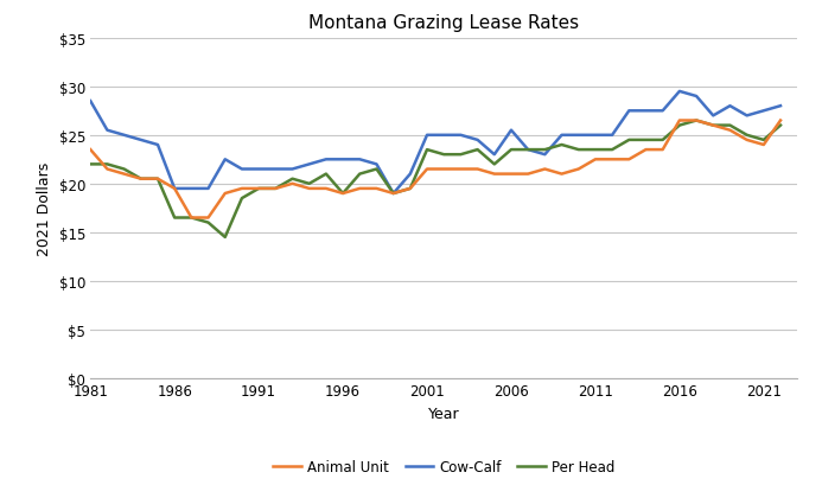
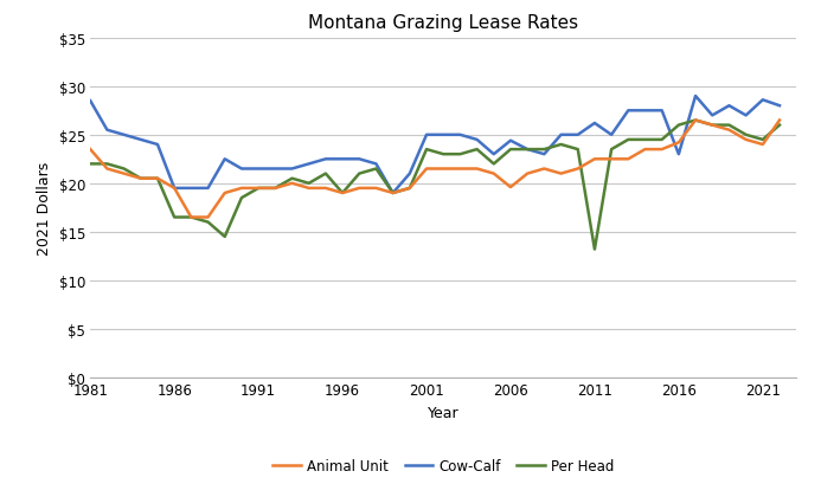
Animal Unit/2006: $21.0 -> $19.6
Cow-Calf/2006: $25.5 -> $24.4
Cow-Calf/2011: $25.0 -> $26.2
Per Head/2011: $23.5 -> $13.2
Animal Unit/2016: $26.5 -> $24.2
Cow-Calf/2016: $29.5 -> $23.0
Cow-Calf/2021: $27.5 -> $28.6
